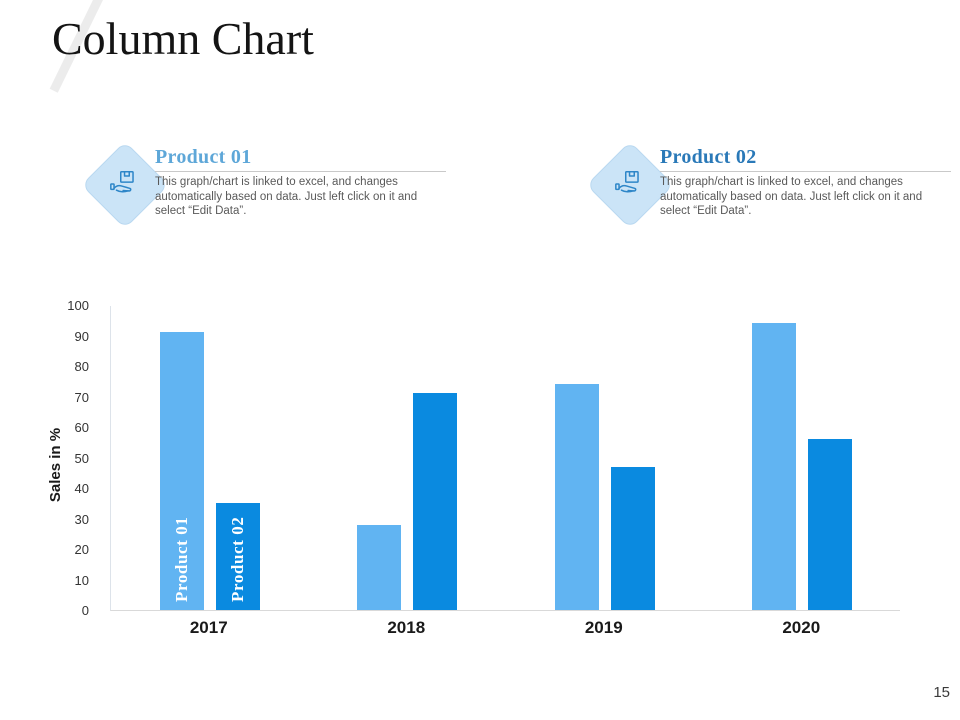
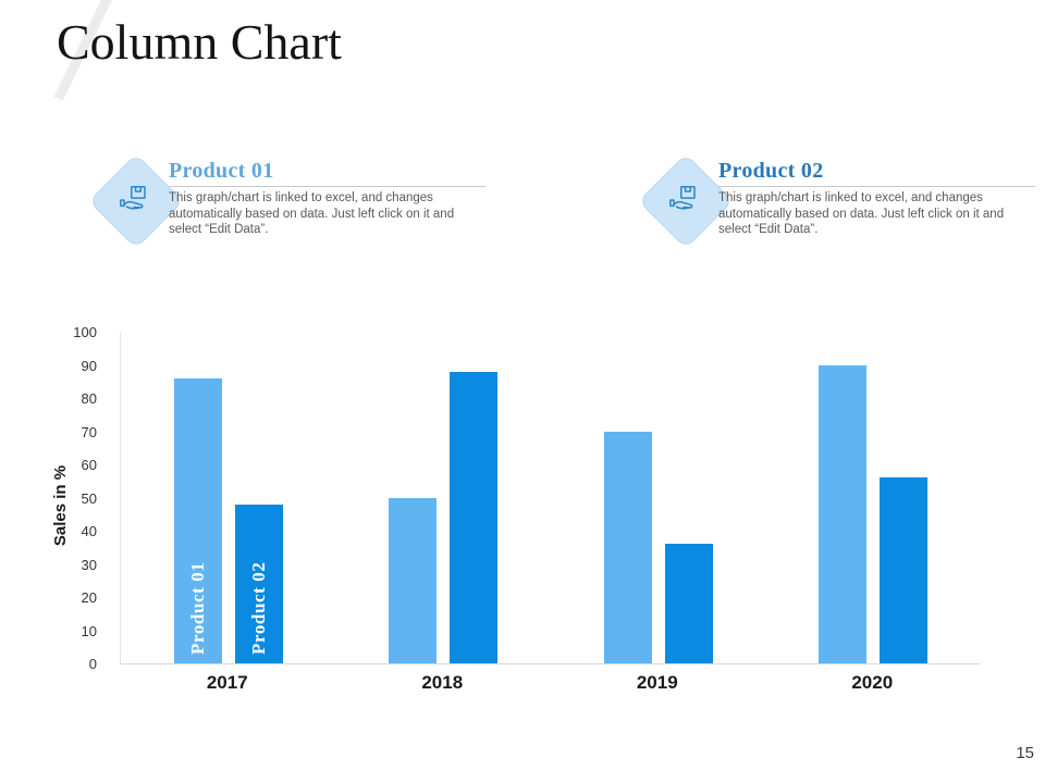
Product 01/2017: 91 -> 86
Product 02/2017: 35 -> 48
Product 01/2018: 28 -> 50
Product 02/2018: 71 -> 88
Product 01/2019: 74 -> 70
Product 02/2019: 47 -> 36
Product 01/2020: 94 -> 90
